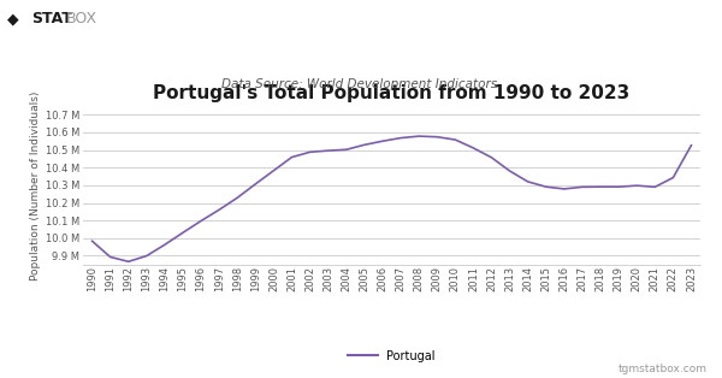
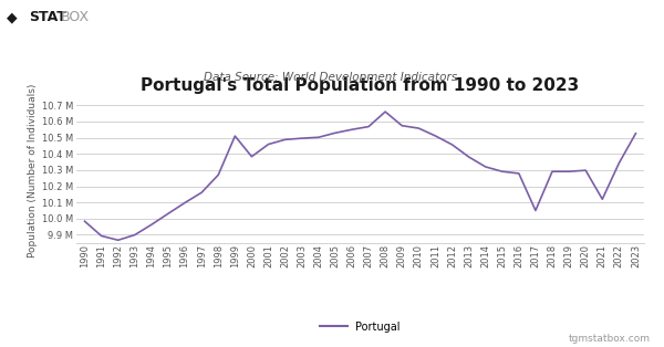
1998: 10.23 M -> 10.27 M
1999: 10.31 M -> 10.51 M
2008: 10.58 M -> 10.66 M
2017: 10.29 M -> 10.05 M
2021: 10.29 M -> 10.12 M
